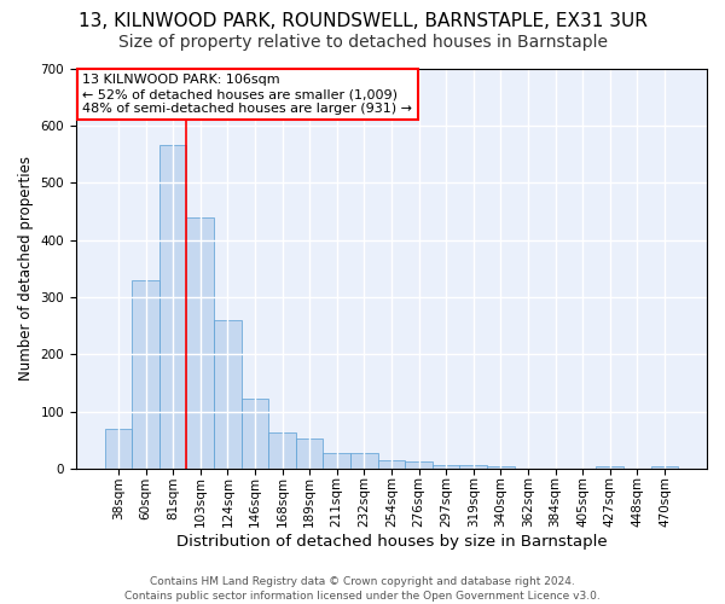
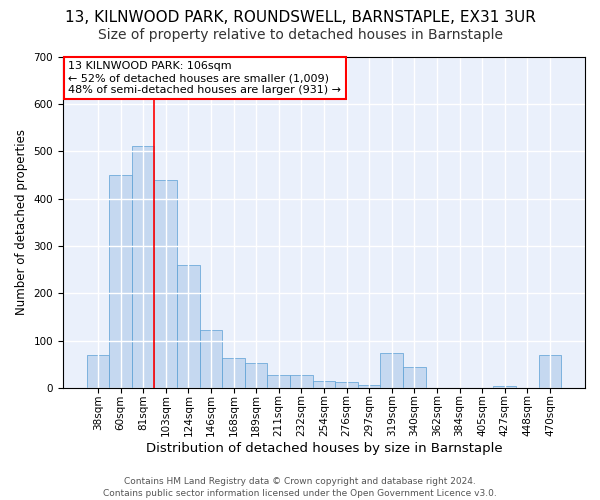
60sqm: 330 -> 450
81sqm: 565 -> 510
319sqm: 7 -> 75
340sqm: 5 -> 45
470sqm: 5 -> 70
